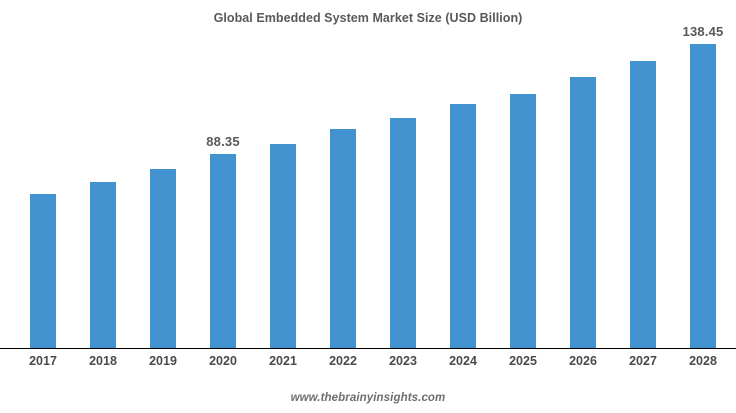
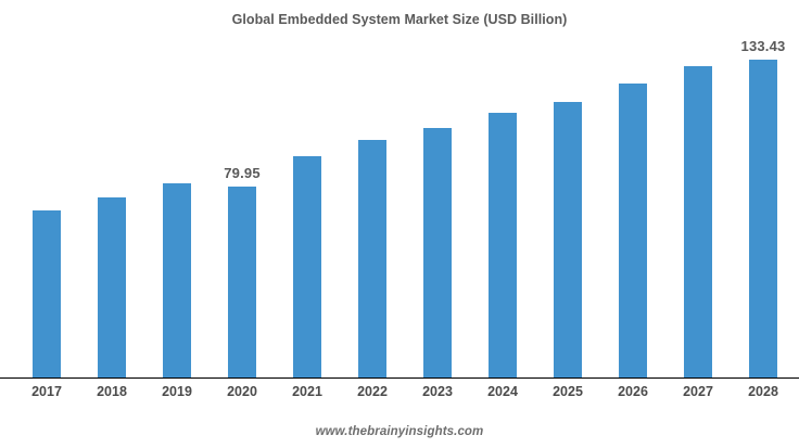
2020: 88.35 -> 79.95
2028: 138.45 -> 133.43
